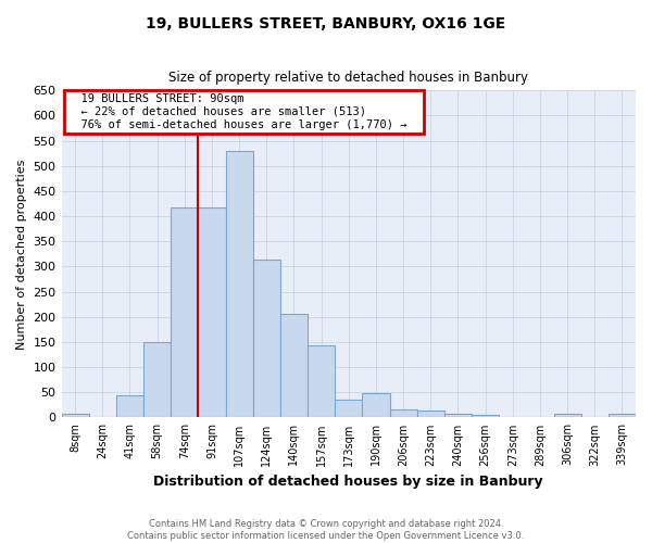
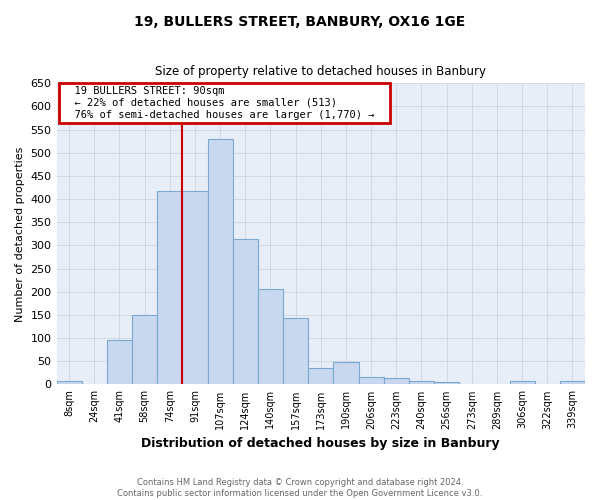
41sqm: 45 -> 95
